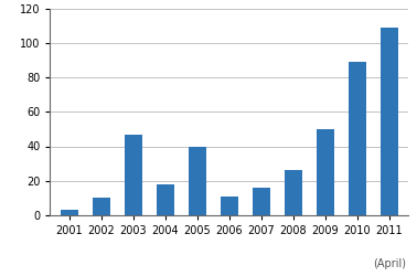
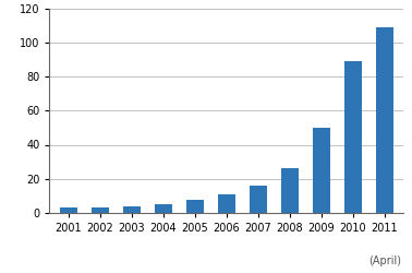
2002: 10 -> 3
2003: 47 -> 4
2004: 18 -> 5
2005: 40 -> 8
